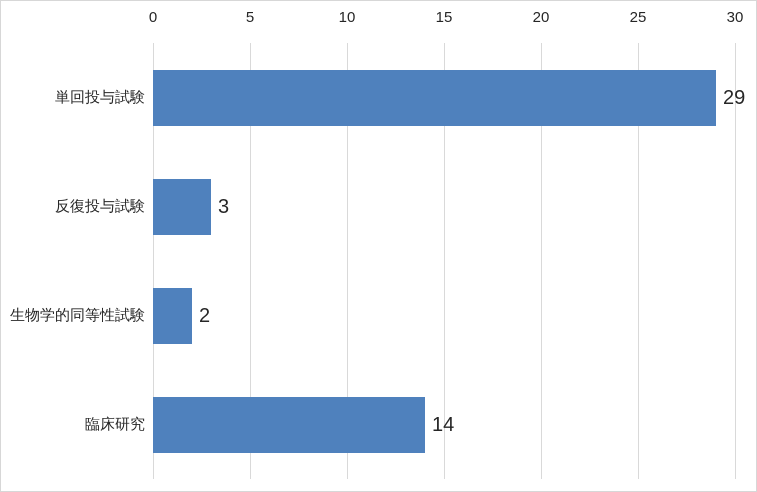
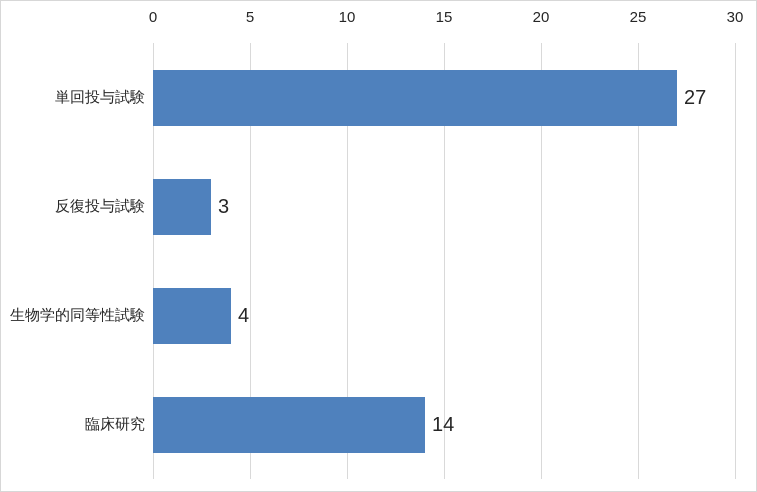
単回投与試験: 29 -> 27
生物学的同等性試験: 2 -> 4
